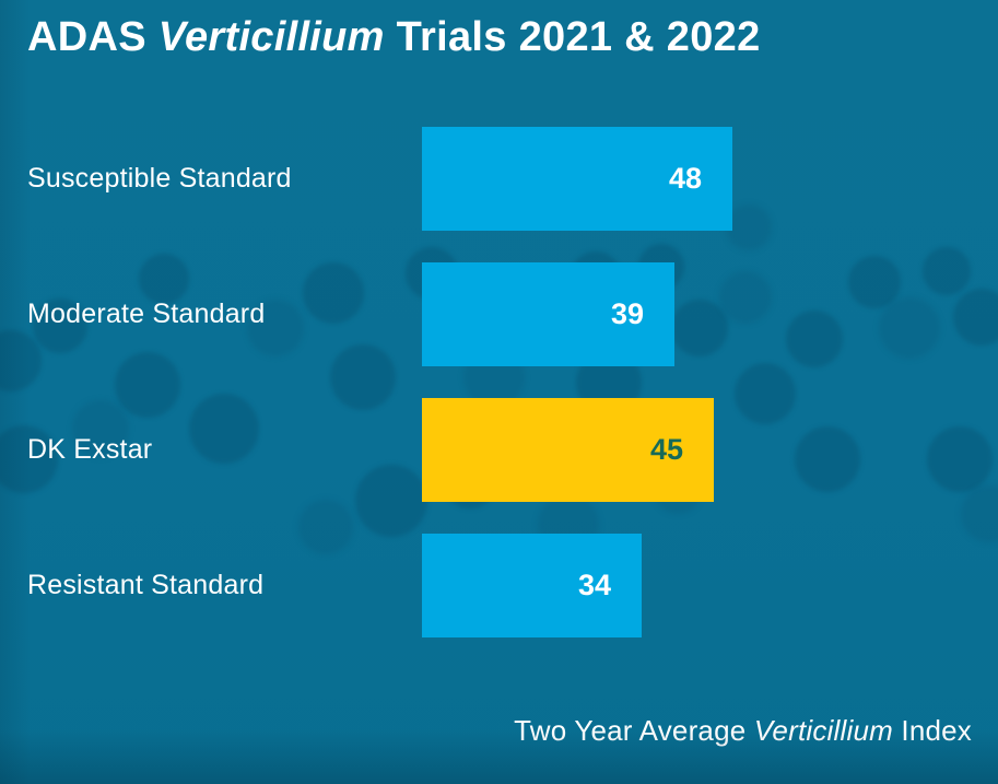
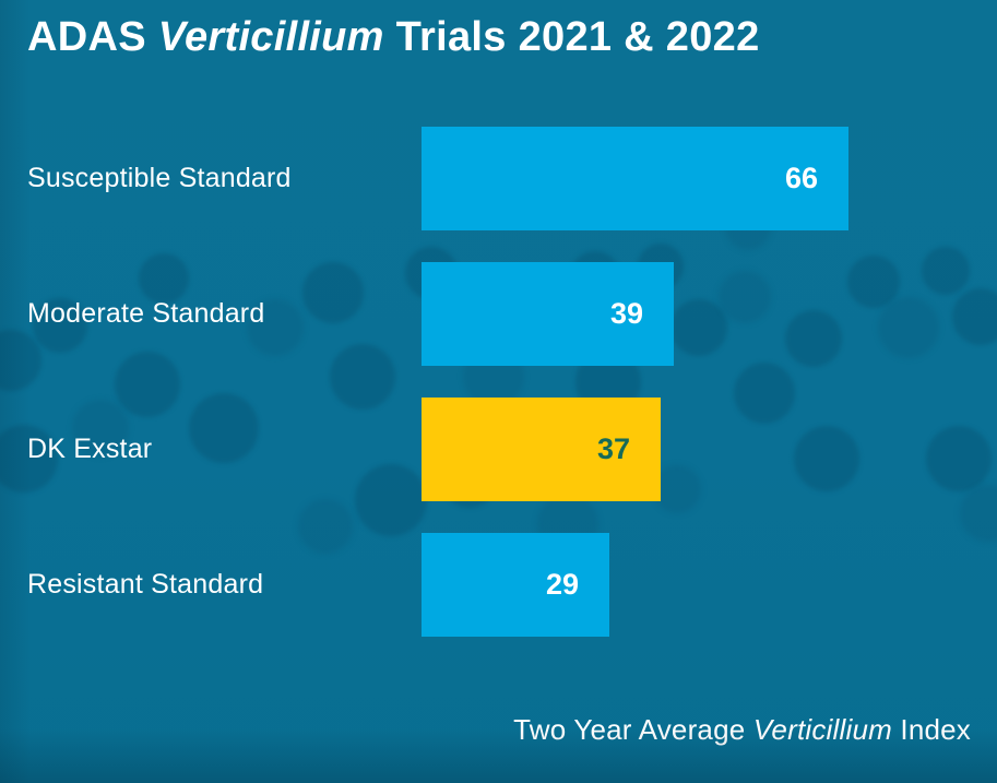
Susceptible Standard: 48 -> 66
DK Exstar: 45 -> 37
Resistant Standard: 34 -> 29
